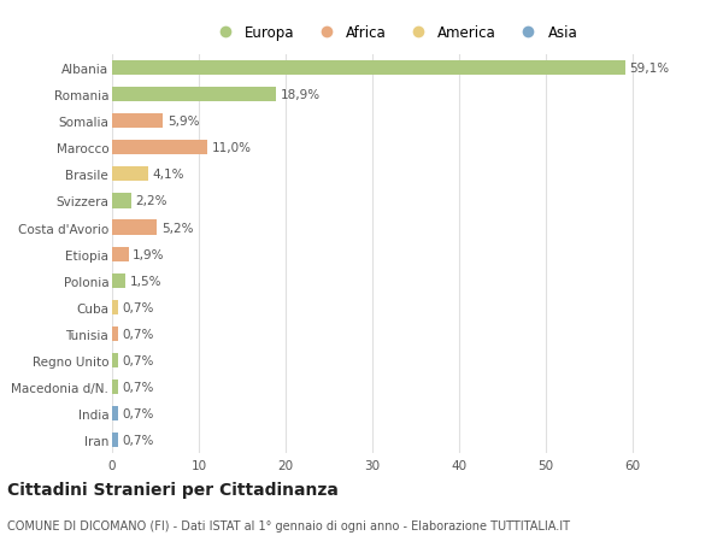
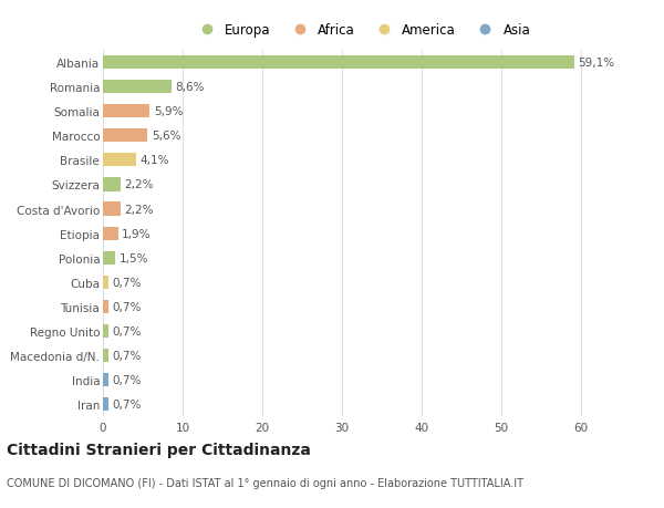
Romania: 18,9% -> 8,6%
Marocco: 11,0% -> 5,6%
Costa d'Avorio: 5,2% -> 2,2%
